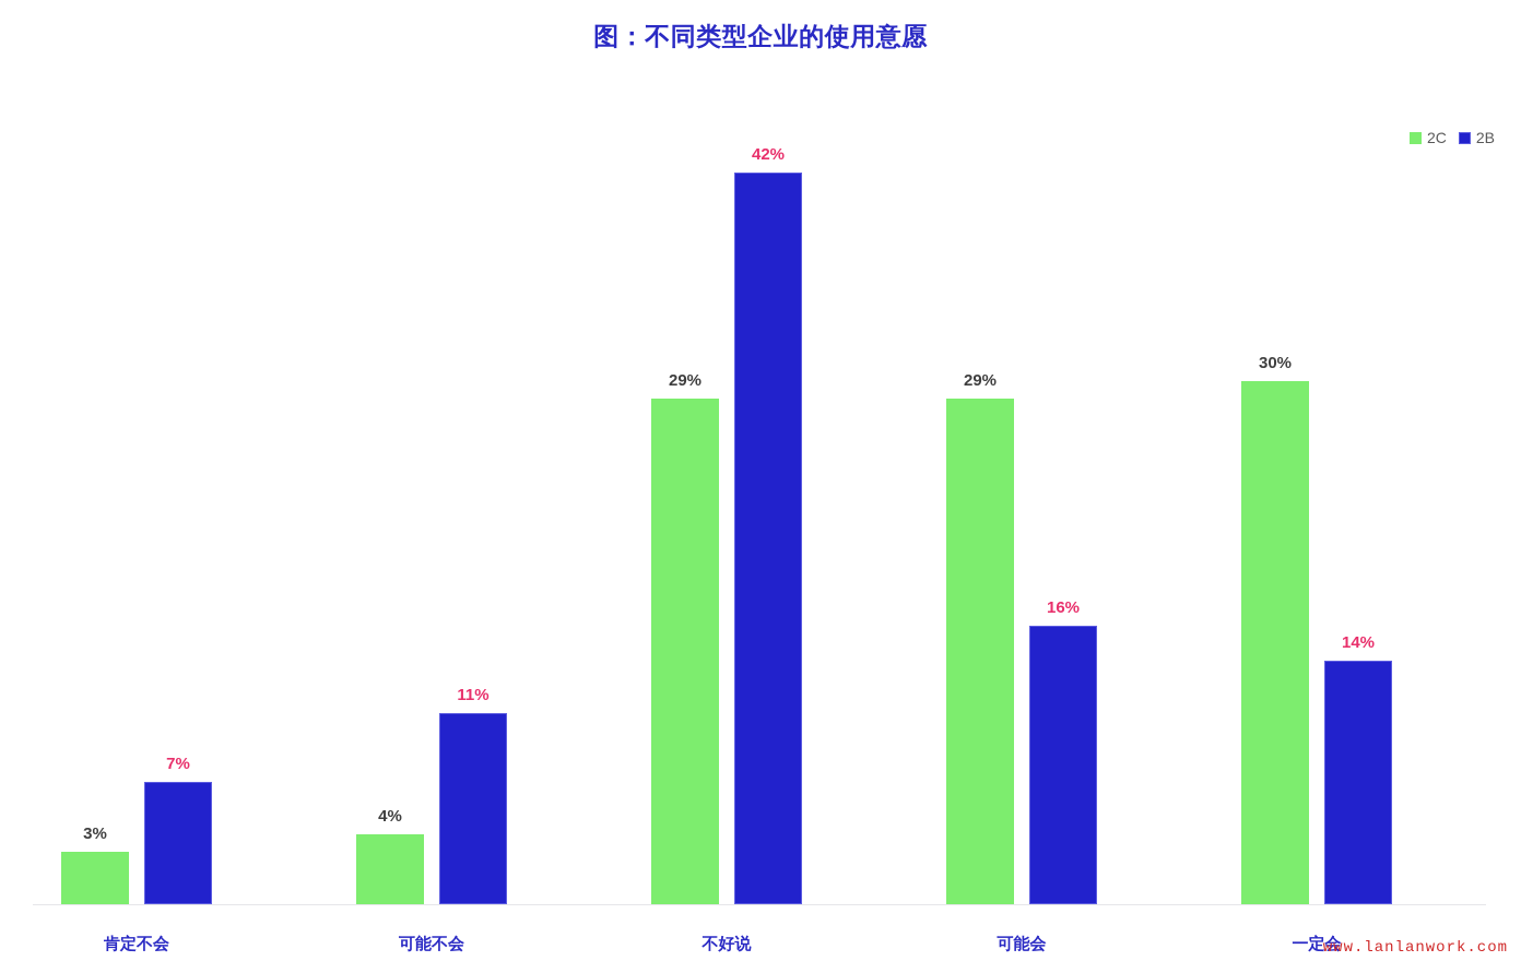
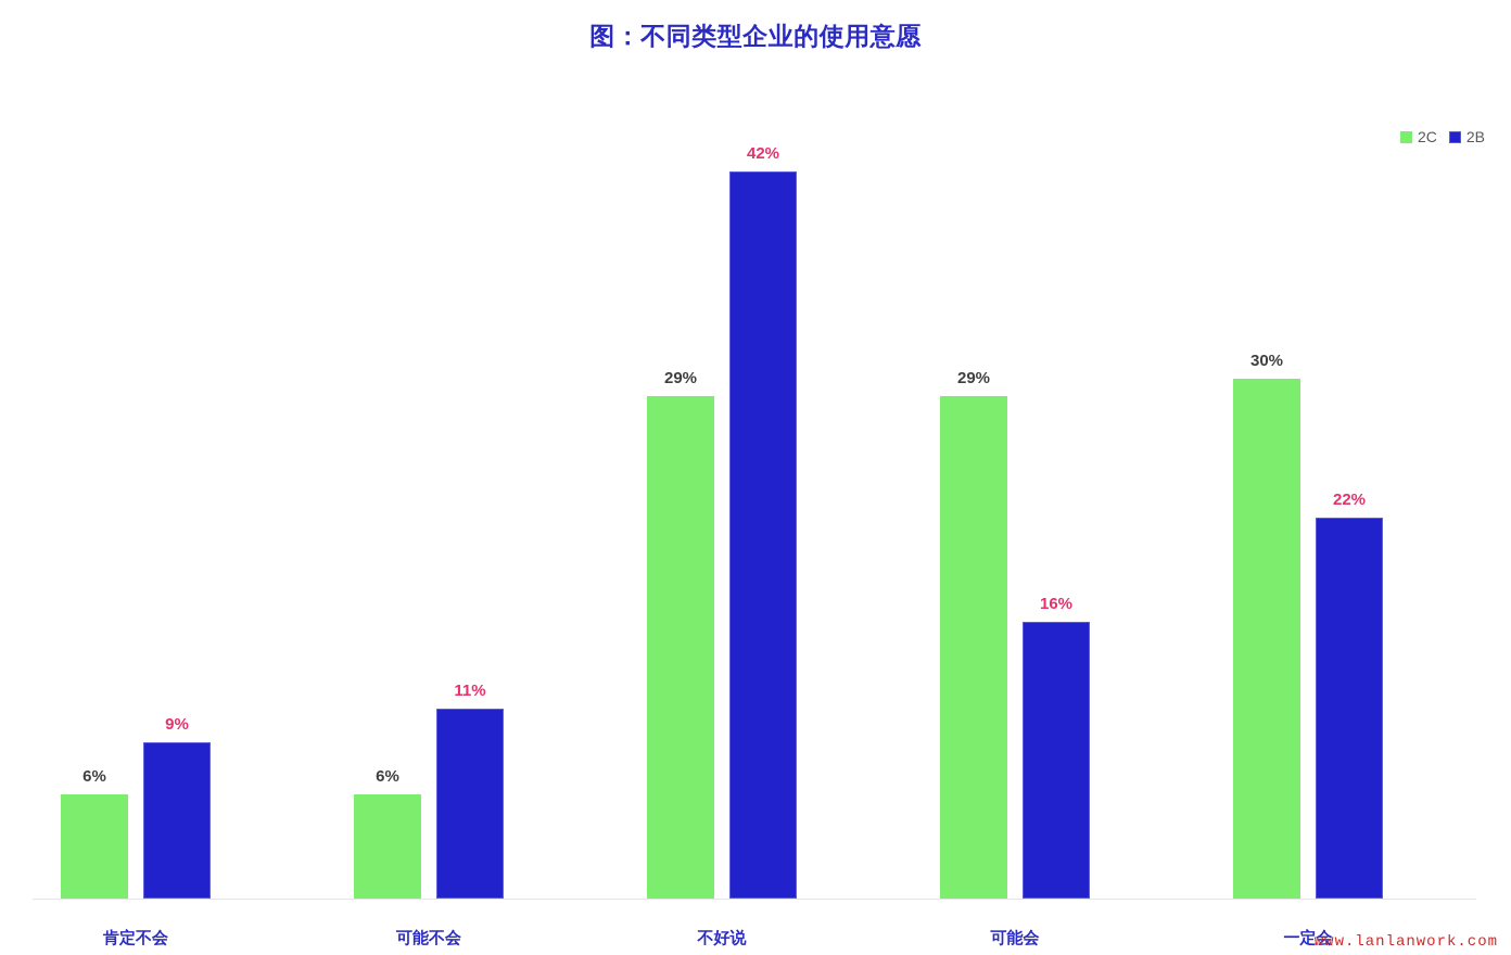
2C/肯定不会: 3% -> 6%
2B/肯定不会: 7% -> 9%
2C/可能不会: 4% -> 6%
2B/一定会: 14% -> 22%
